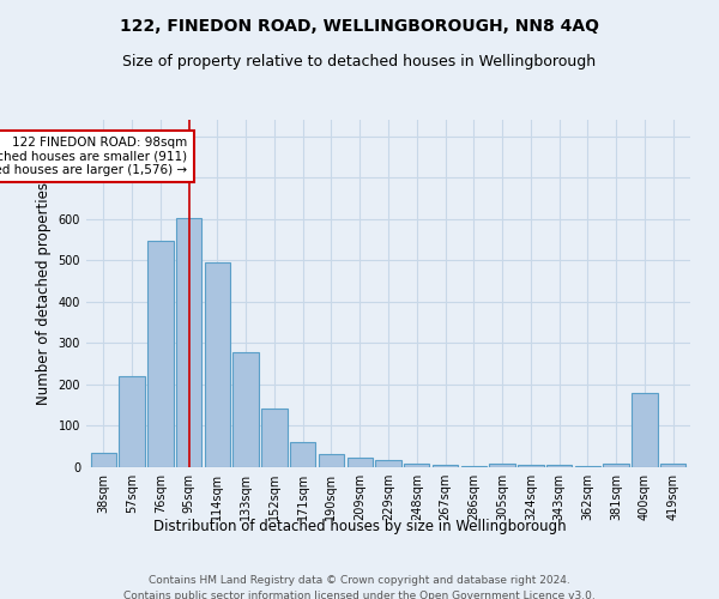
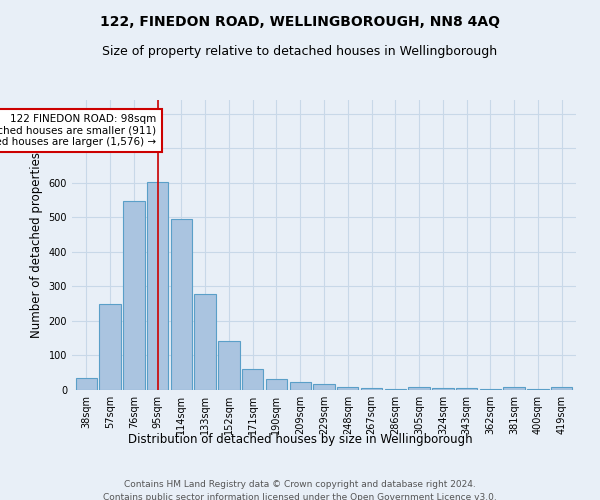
57sqm: 220 -> 250
400sqm: 180 -> 2
